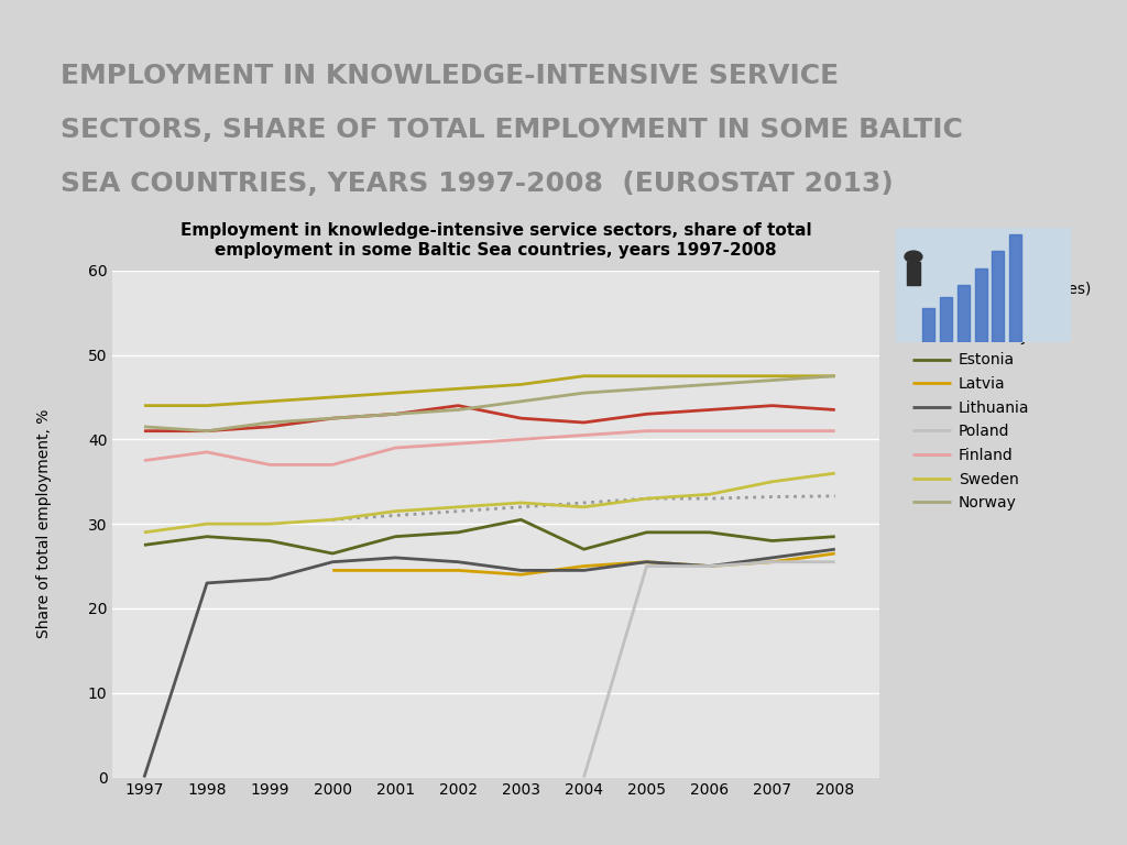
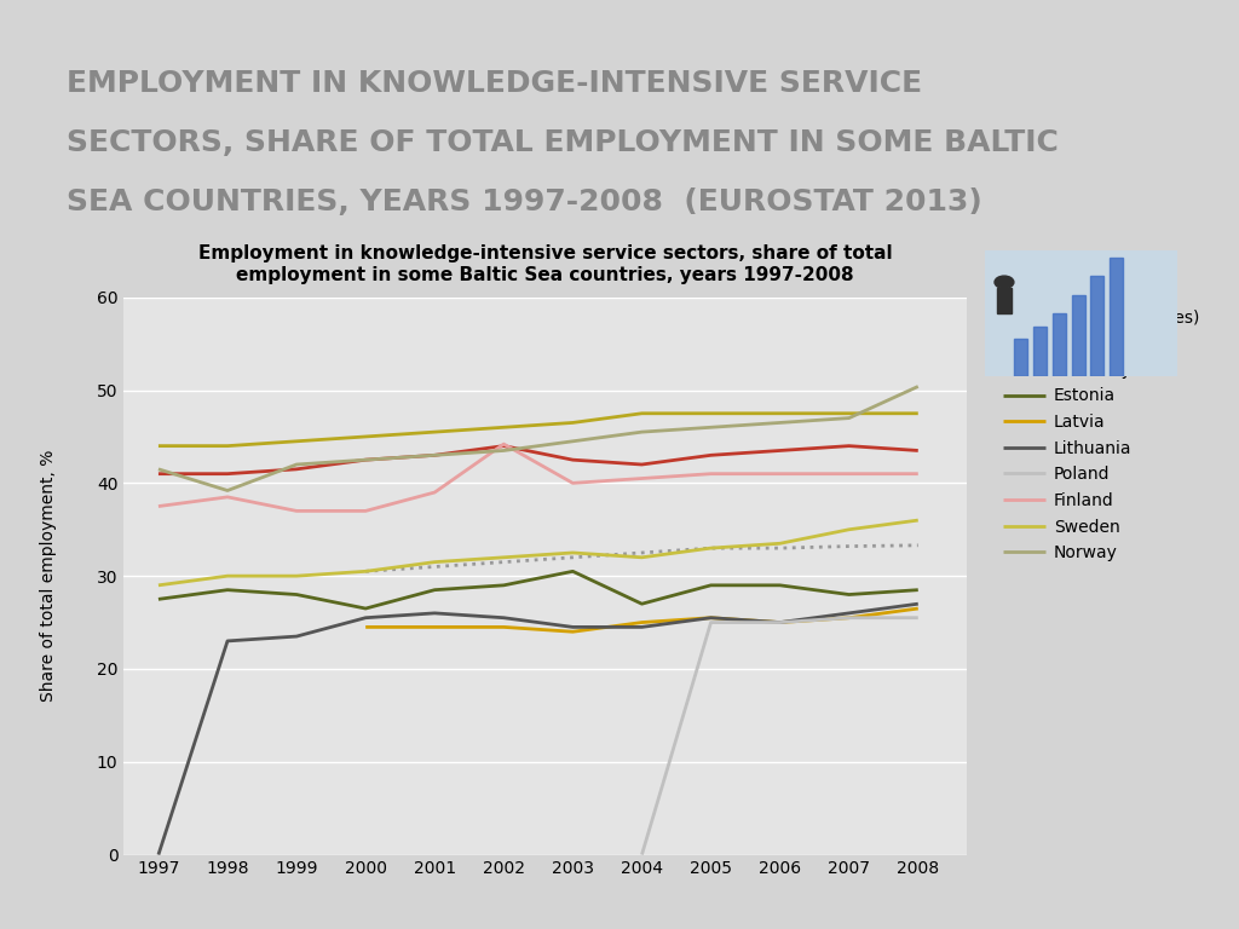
Norway/1998: 41.0 -> 39.2
Finland/2002: 39.5 -> 44.2
Norway/2008: 47.5 -> 50.4
